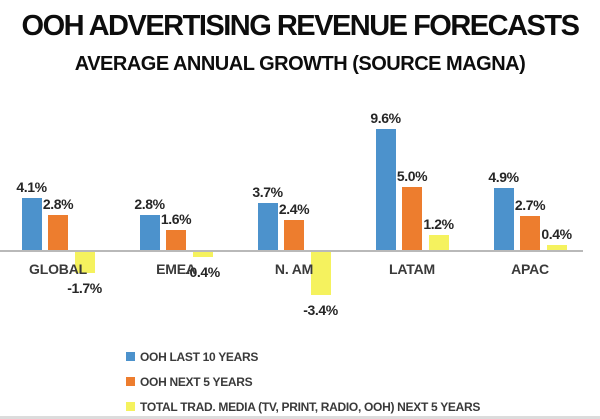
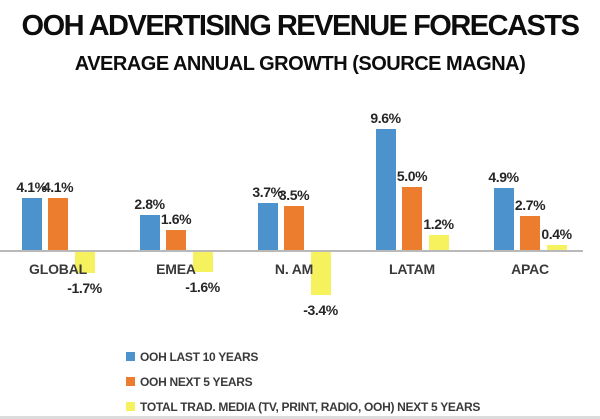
OOH NEXT 5 YEARS/GLOBAL: 2.8% -> 4.1%
TOTAL TRAD. MEDIA (TV, PRINT, RADIO, OOH) NEXT 5 YEARS/EMEA: -0.4% -> -1.6%
OOH NEXT 5 YEARS/N. AM: 2.4% -> 3.5%
